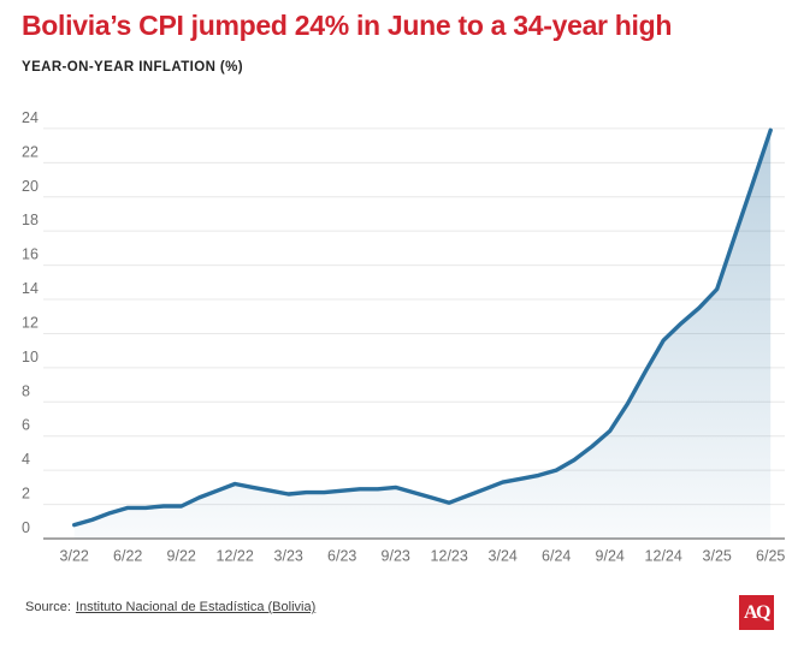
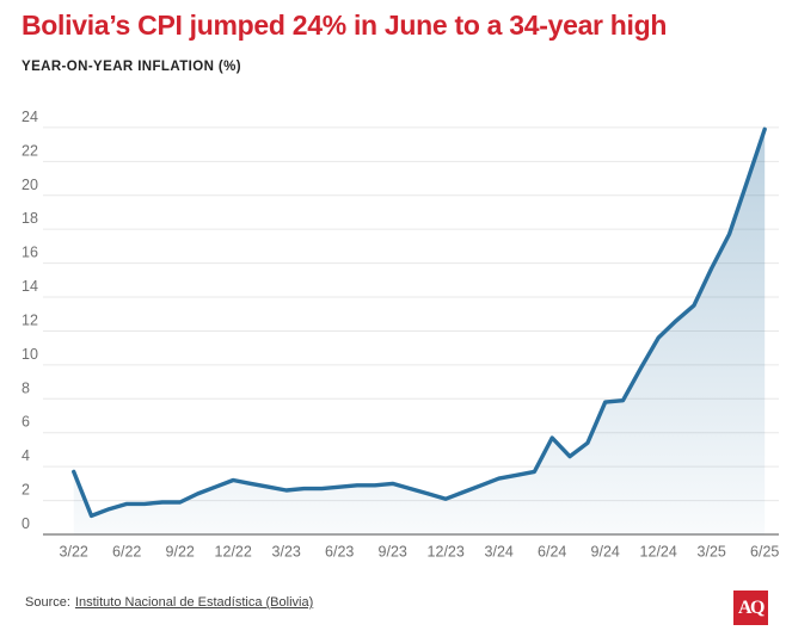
3/22: 0.8 -> 3.7
6/24: 4.0 -> 5.7
9/24: 6.3 -> 7.8
3/25: 14.6 -> 15.7
